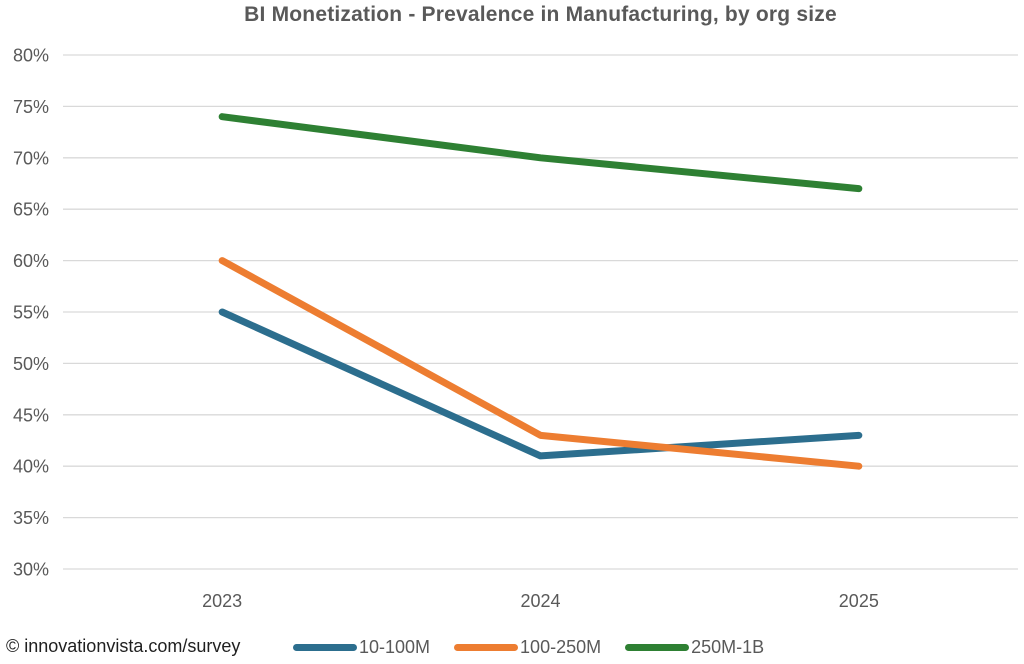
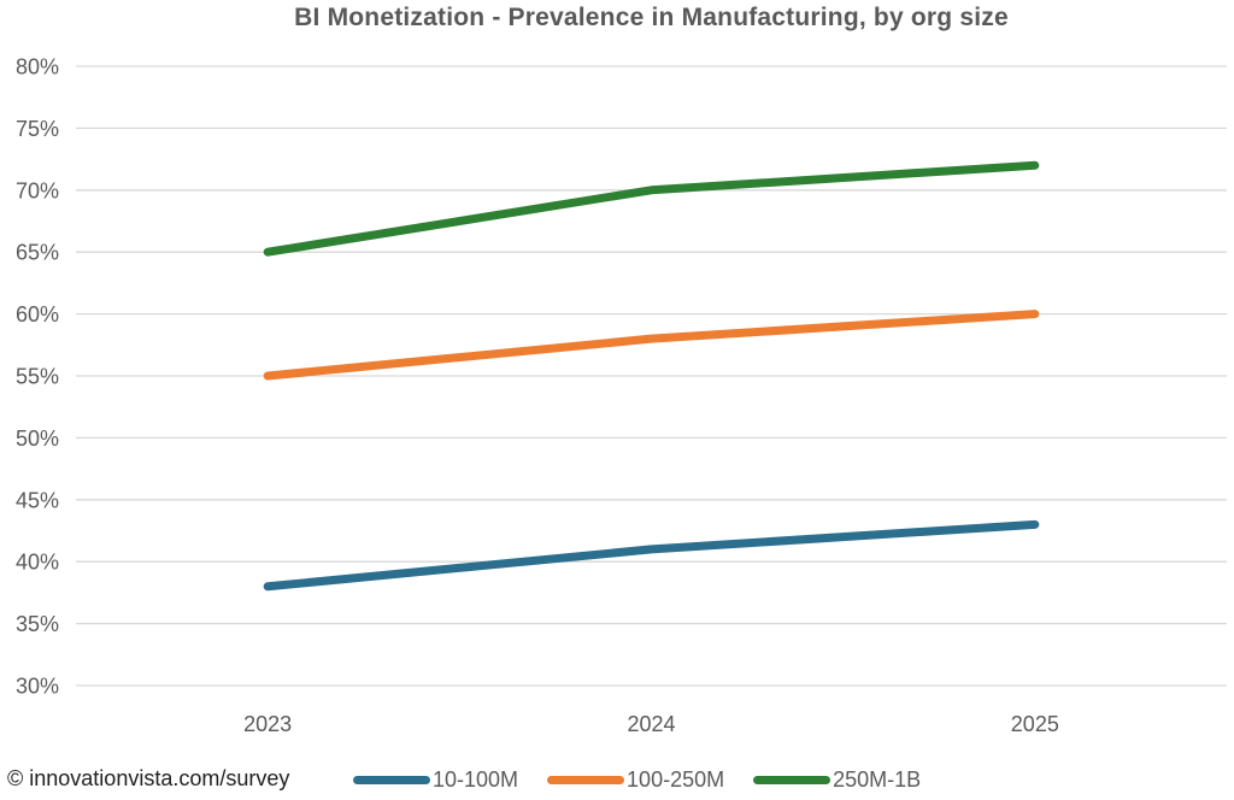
10-100M/2023: 55% -> 38%
100-250M/2023: 60% -> 55%
250M-1B/2023: 74% -> 65%
100-250M/2024: 43% -> 58%
100-250M/2025: 40% -> 60%
250M-1B/2025: 67% -> 72%
